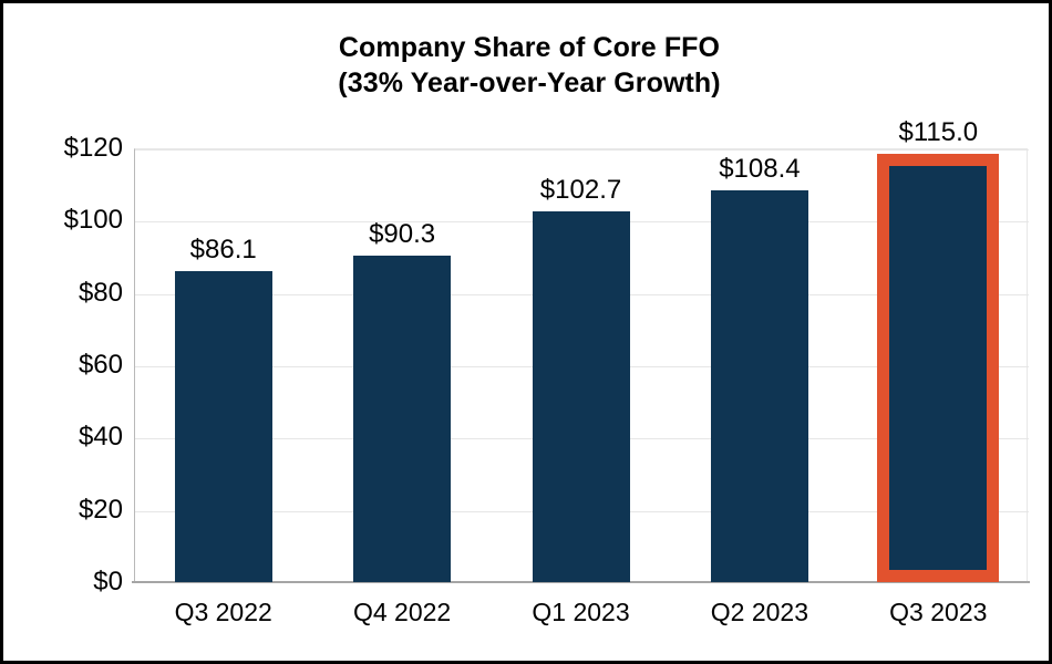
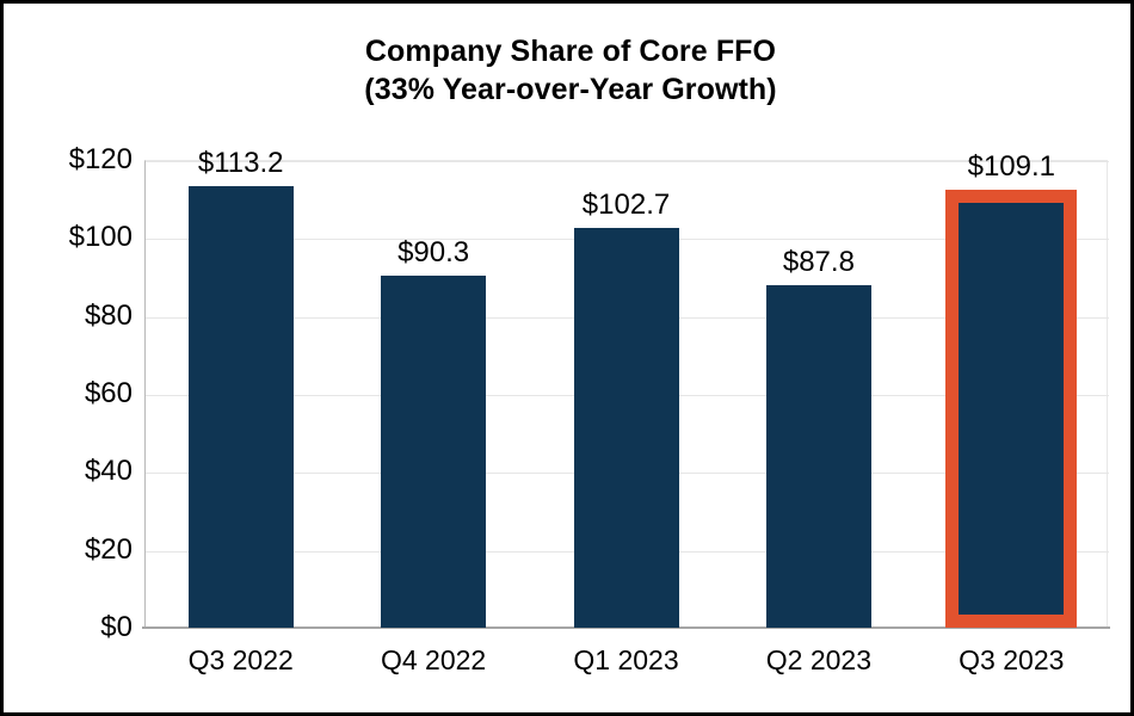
Q3 2022: $86.1 -> $113.2
Q2 2023: $108.4 -> $87.8
Q3 2023: $115.0 -> $109.1
